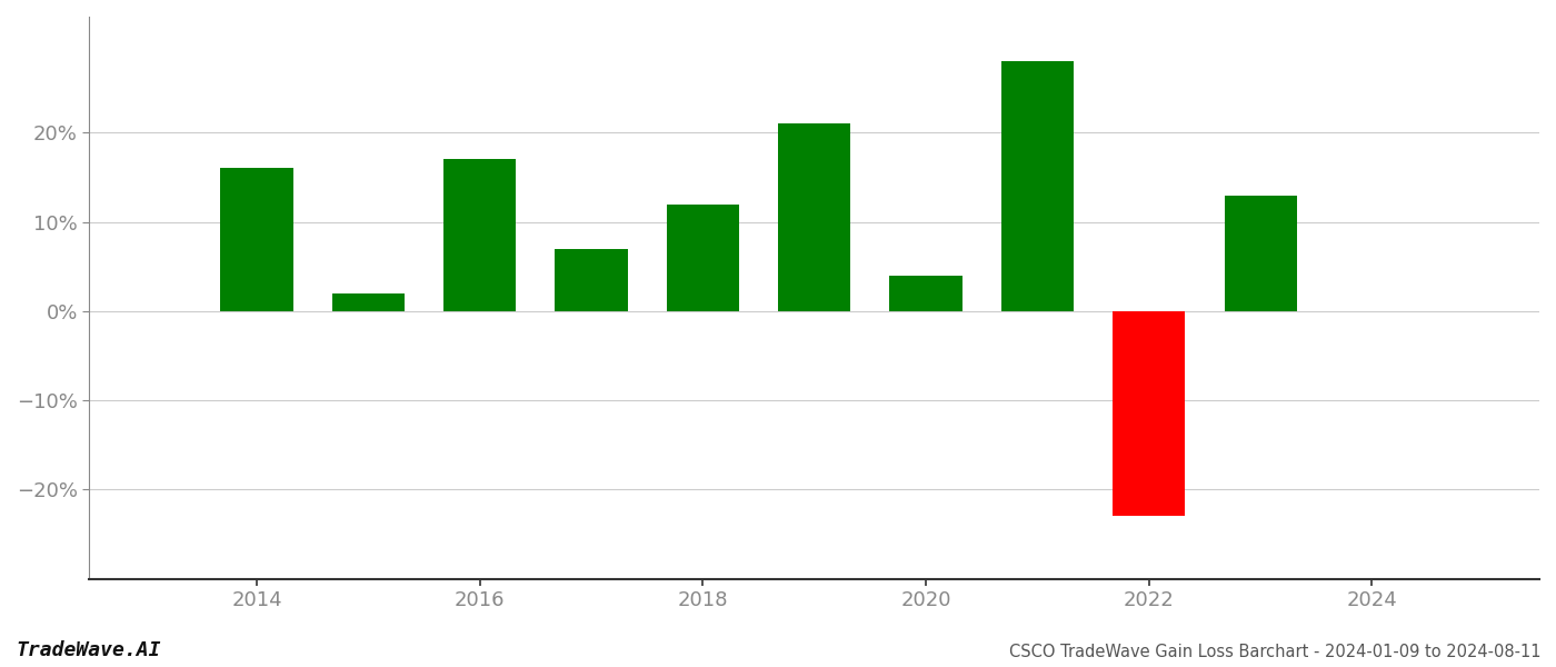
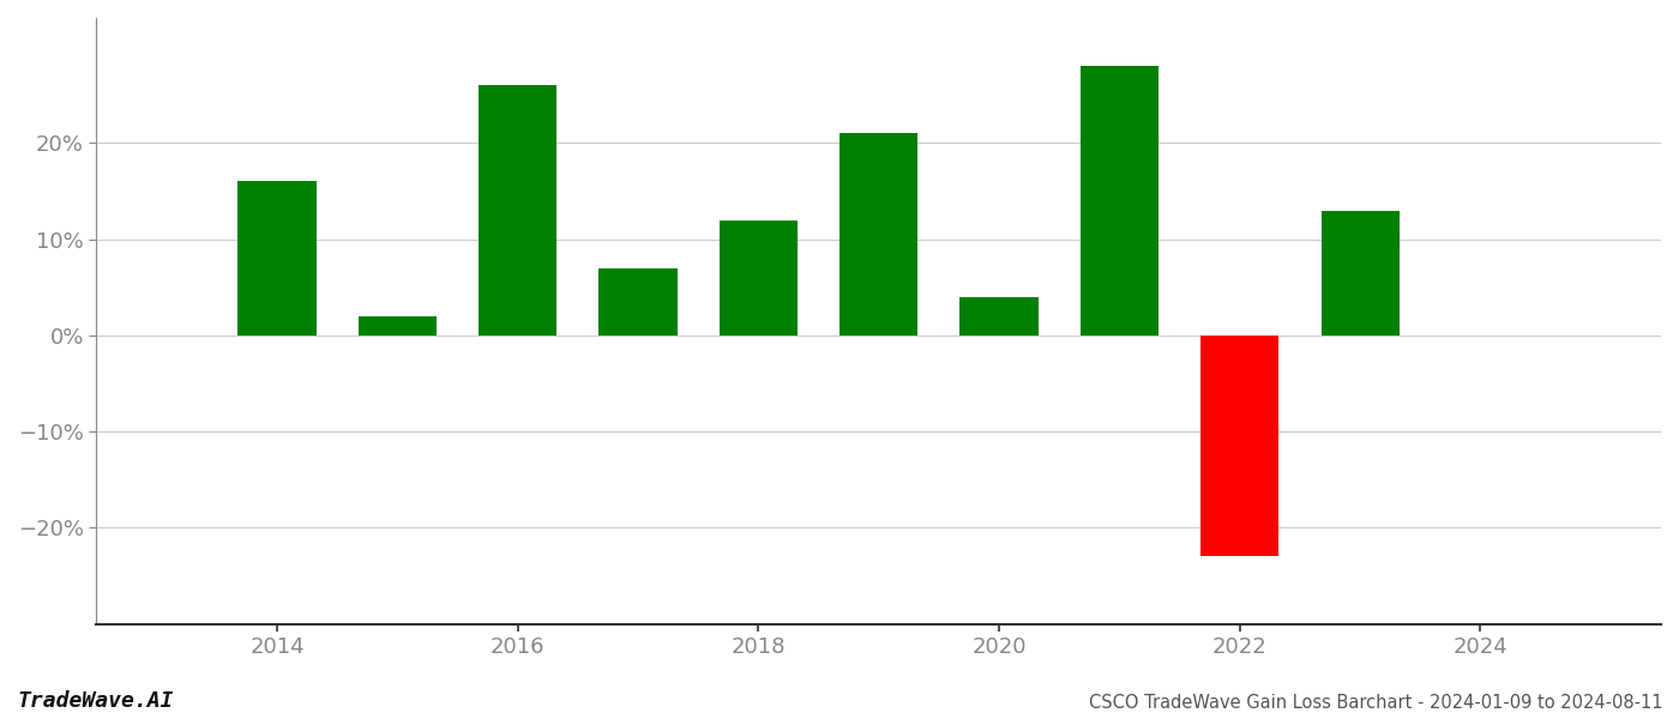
2016: 17% -> 26%
